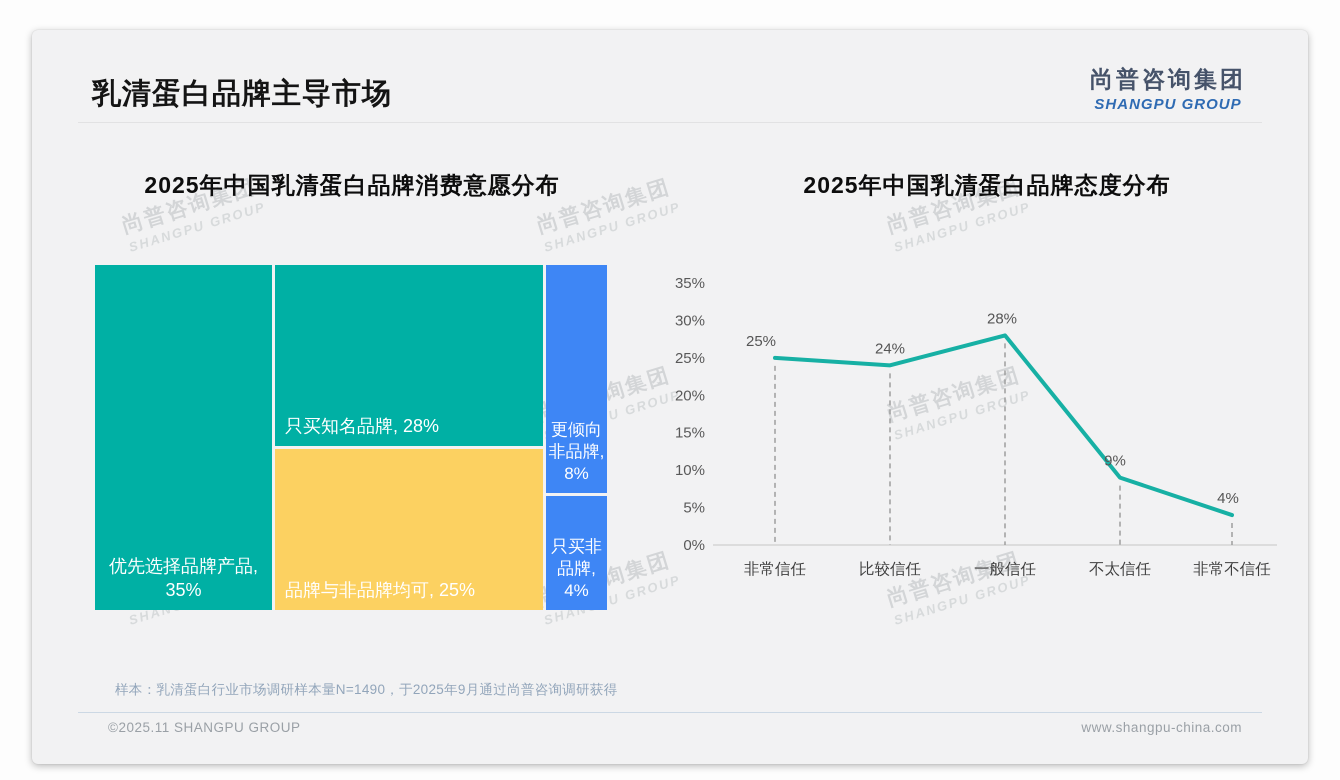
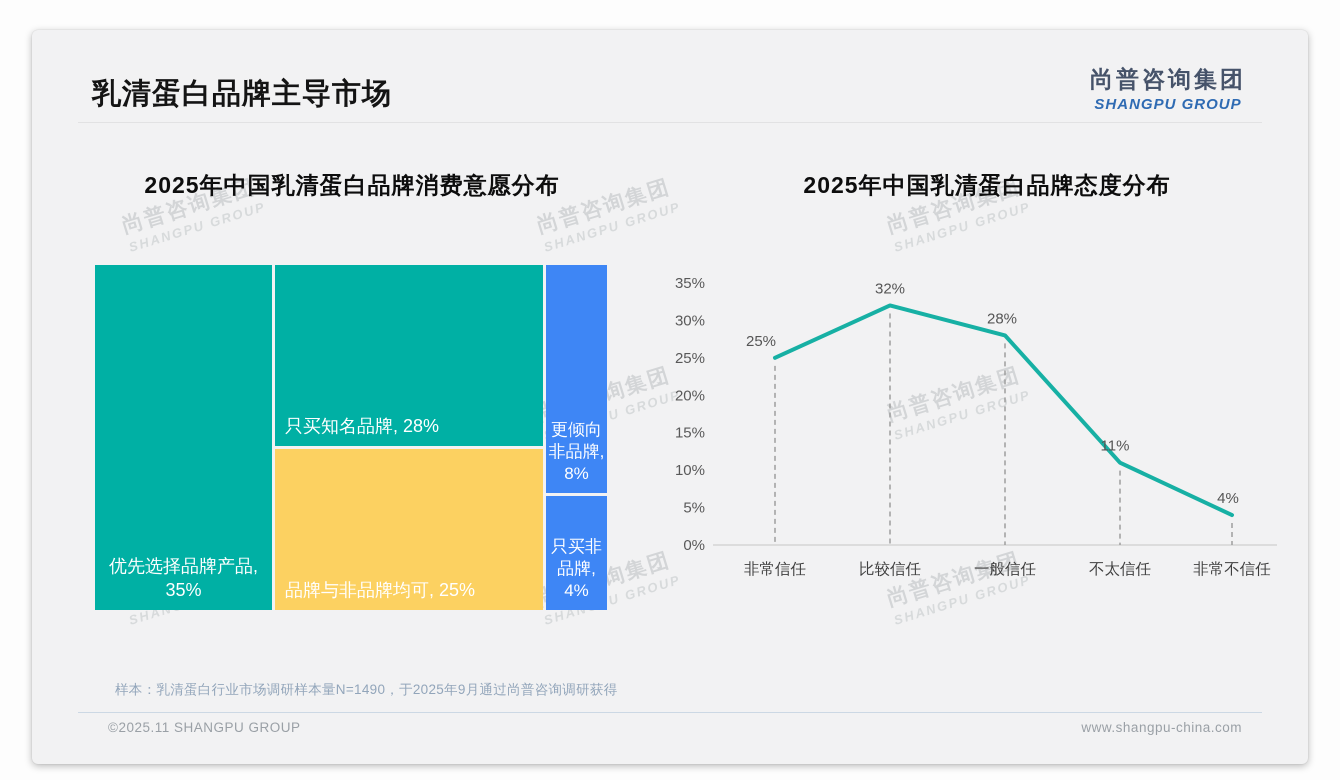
2025年中国乳清蛋白品牌态度分布/比较信任: 24% -> 32%
2025年中国乳清蛋白品牌态度分布/不太信任: 9% -> 11%
